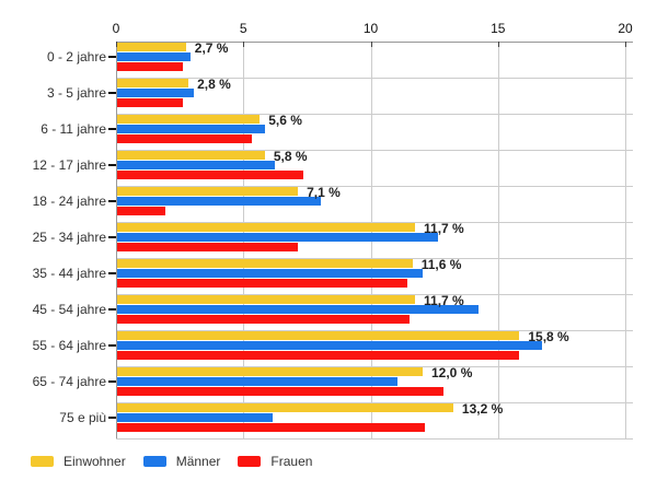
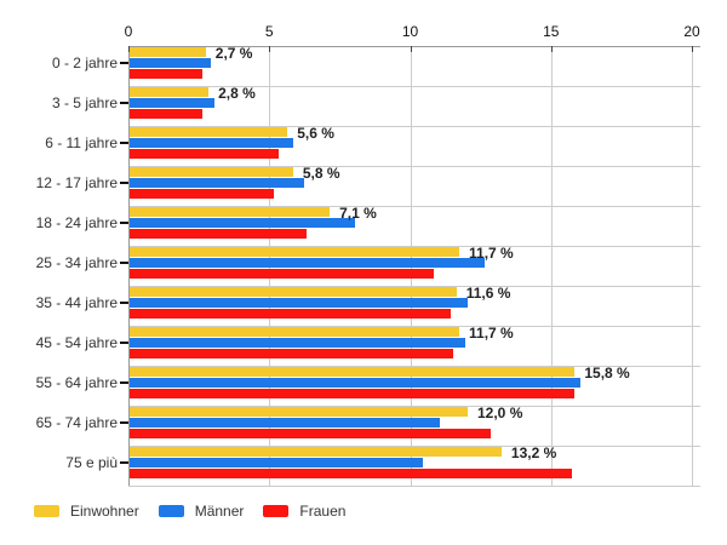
Frauen/12 - 17 jahre: 7.3 -> 5.1
Frauen/18 - 24 jahre: 1.9 -> 6.3
Frauen/25 - 34 jahre: 7.1 -> 10.8
Männer/45 - 54 jahre: 14.2 -> 11.9
Männer/55 - 64 jahre: 16.7 -> 16.0
Männer/75 e più: 6.1 -> 10.4
Frauen/75 e più: 12.1 -> 15.7
